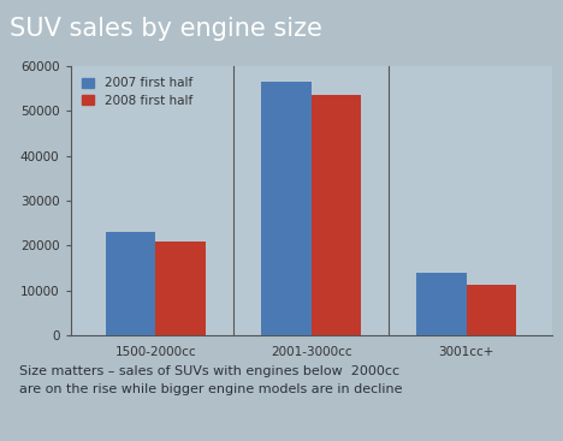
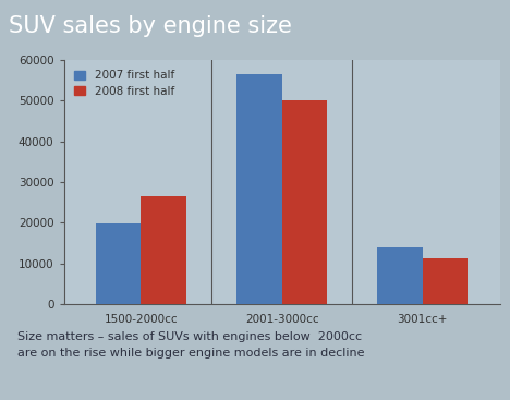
2007 first half/1500-2000cc: 23000 -> 19800
2008 first half/1500-2000cc: 21000 -> 26500
2008 first half/2001-3000cc: 53500 -> 50000
